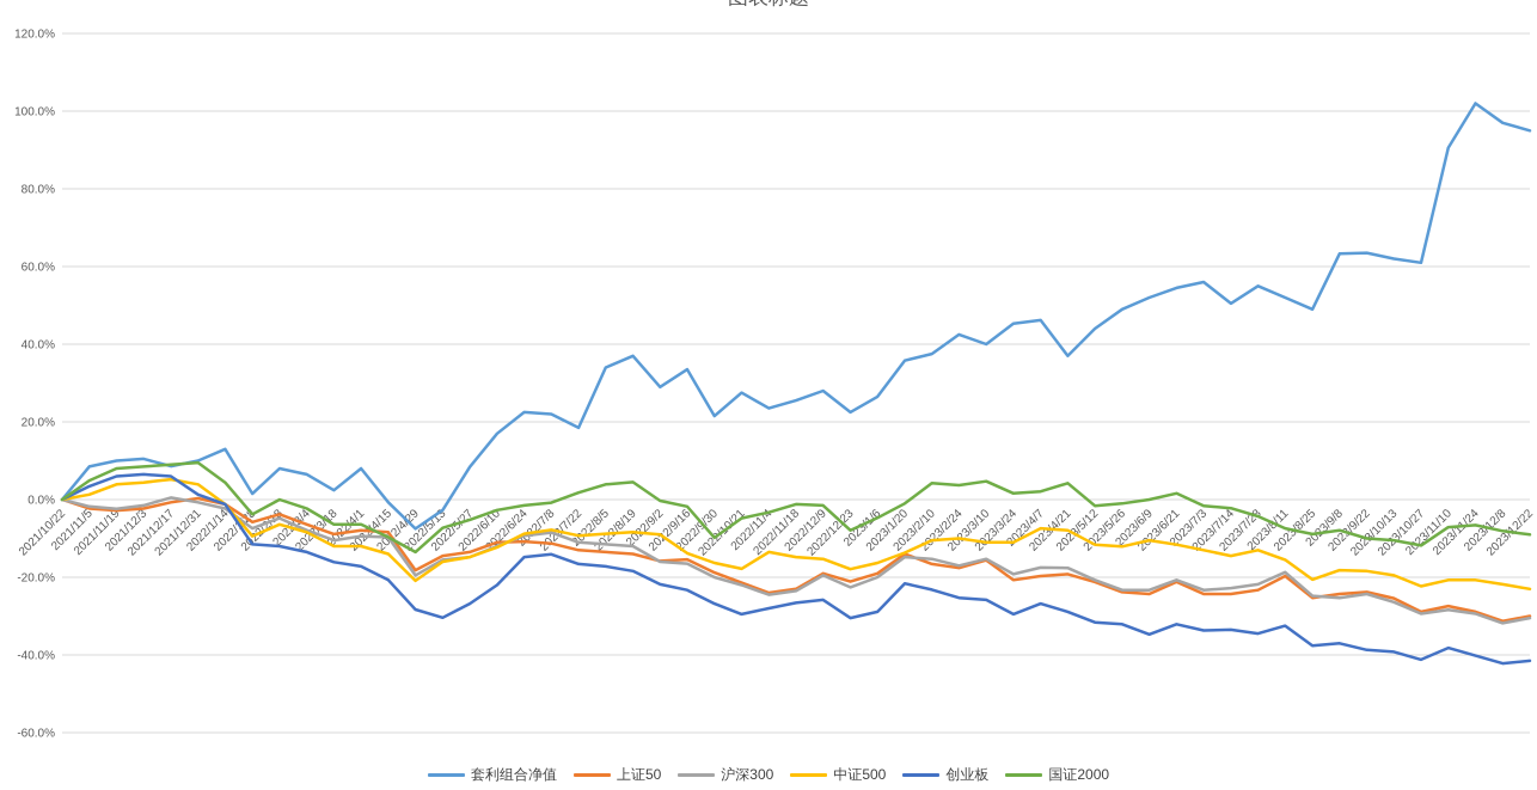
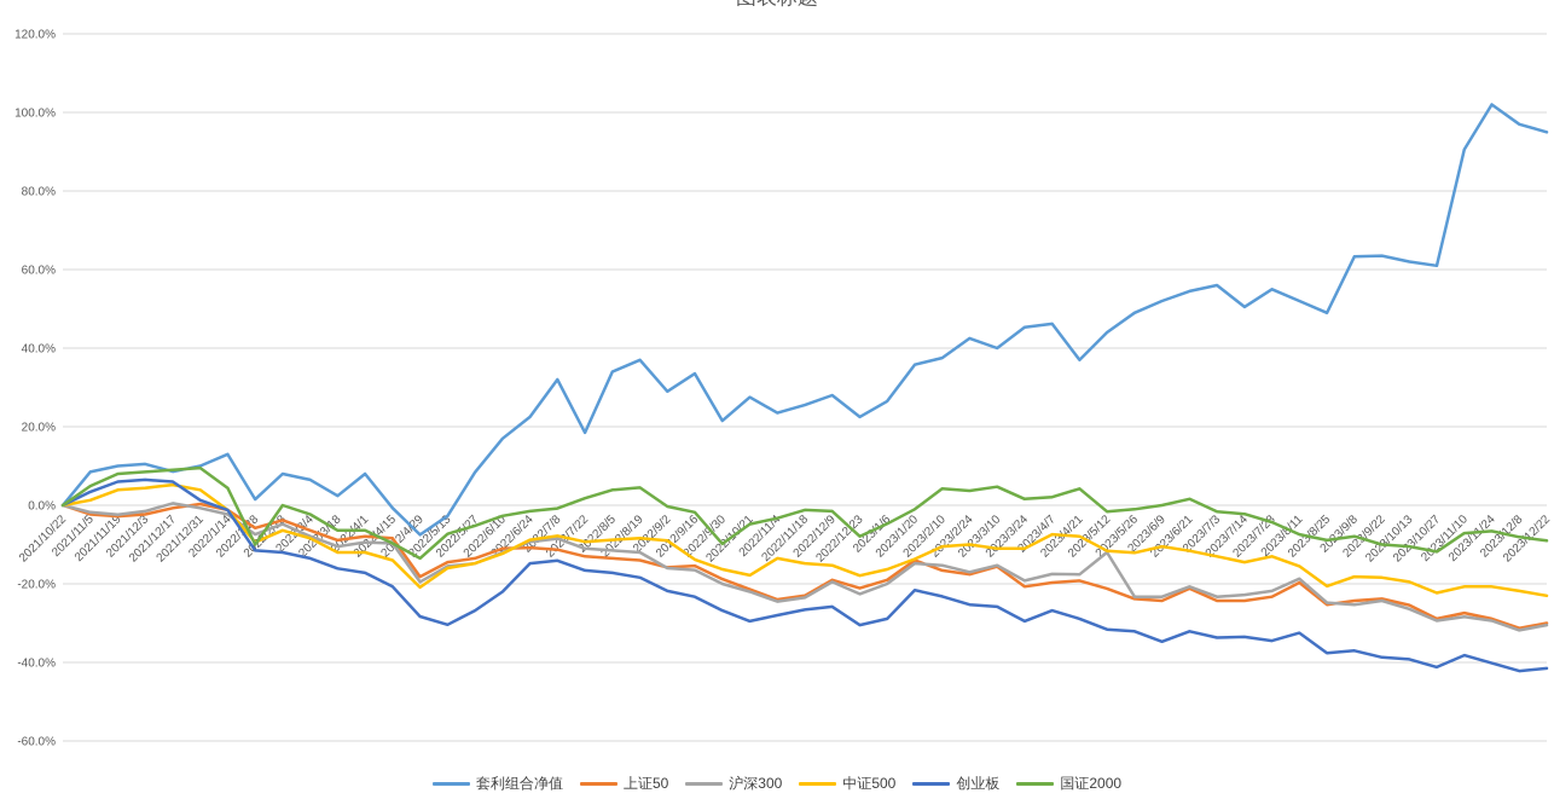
国证2000/2022/1/28: -4% -> -10%
套利组合净值/2022/7/8: 22% -> 32%
沪深300/2023/5/12: -21% -> -12%
